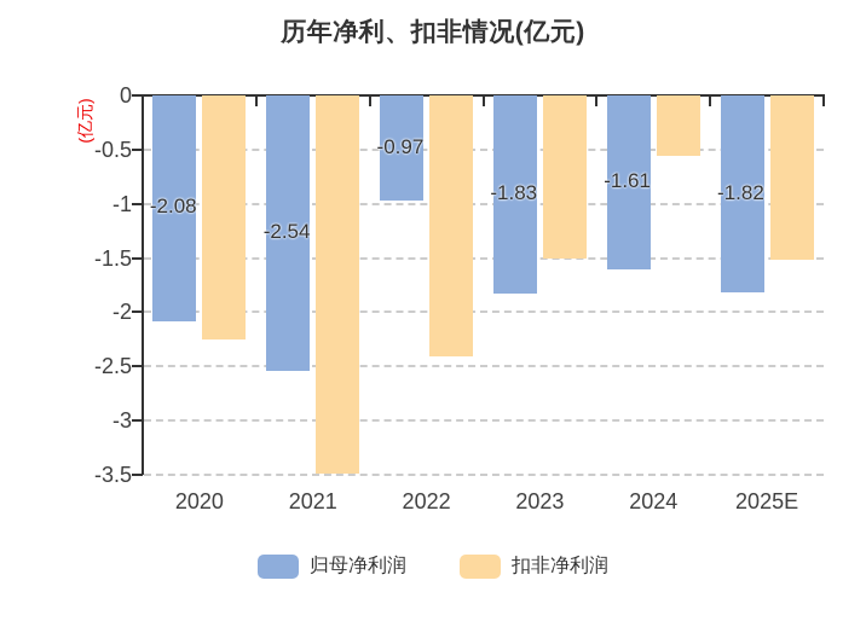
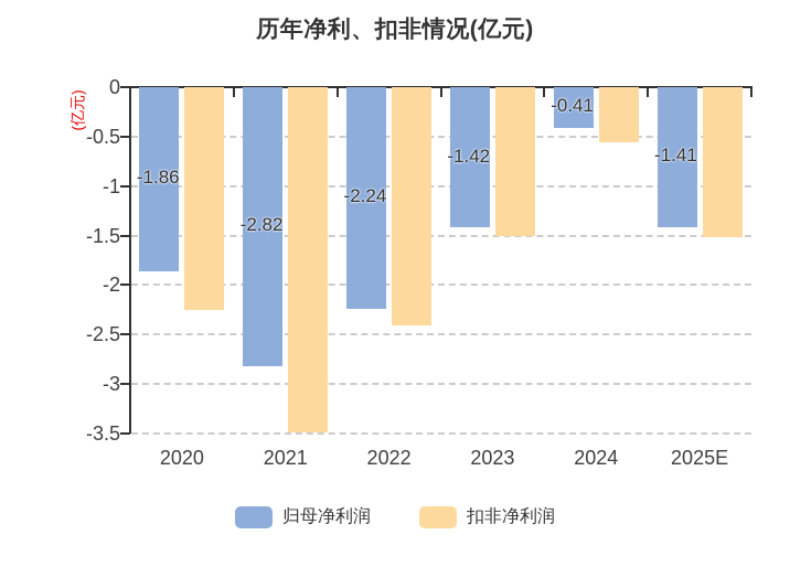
归母净利润/2020: -2.08 -> -1.86
归母净利润/2021: -2.54 -> -2.82
归母净利润/2022: -0.97 -> -2.24
归母净利润/2023: -1.83 -> -1.42
归母净利润/2024: -1.61 -> -0.41
归母净利润/2025E: -1.82 -> -1.41
